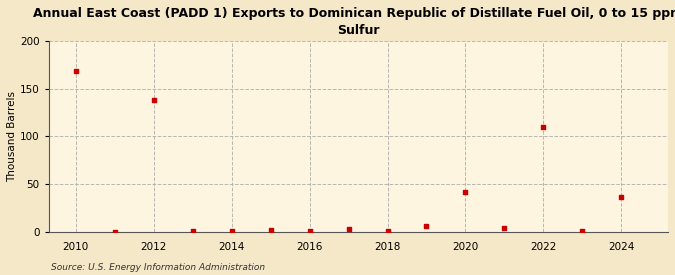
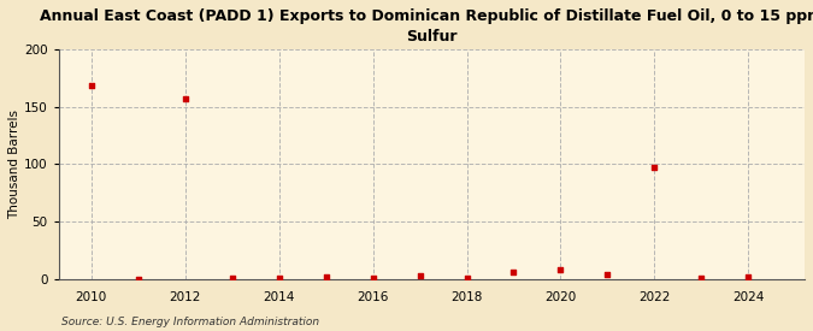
2012: 138 -> 157
2020: 42 -> 8
2022: 110 -> 97
2024: 36 -> 2
